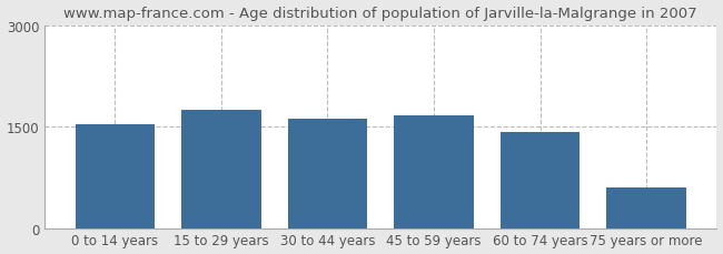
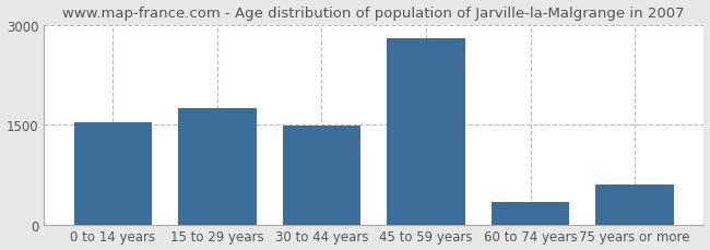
30 to 44 years: 1620 -> 1480
45 to 59 years: 1660 -> 2800
60 to 74 years: 1420 -> 340
